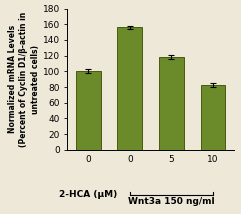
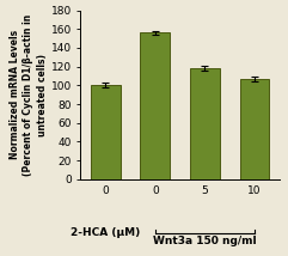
10: 82 -> 107
